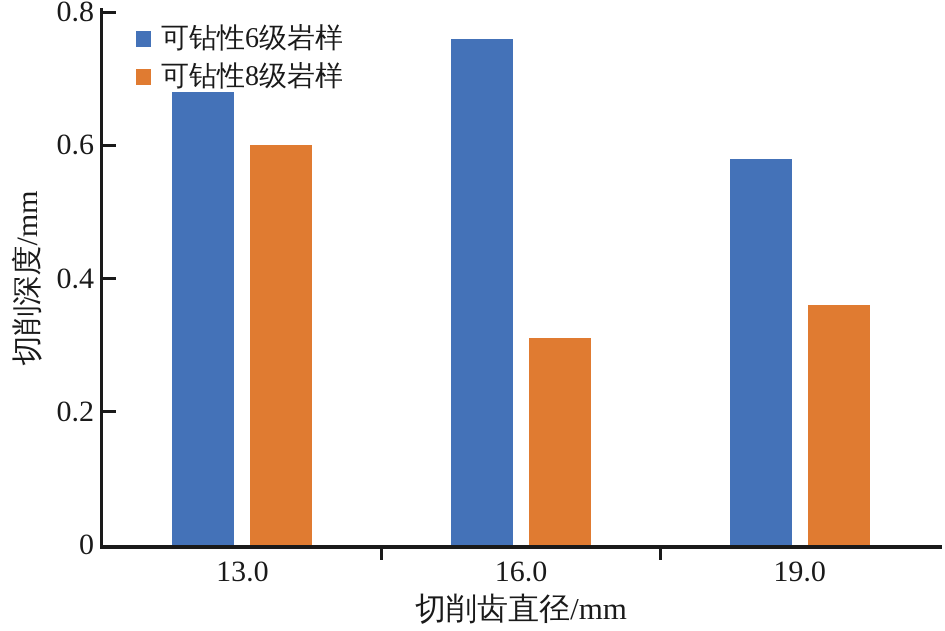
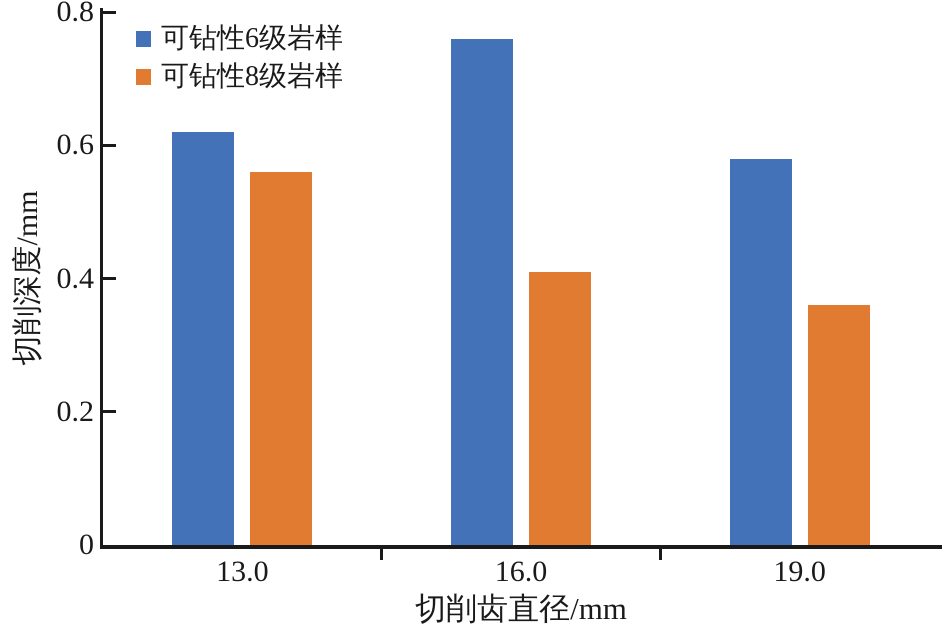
可钻性6级岩样/13.0: 0.68 -> 0.62
可钻性8级岩样/13.0: 0.60 -> 0.56
可钻性8级岩样/16.0: 0.31 -> 0.41
